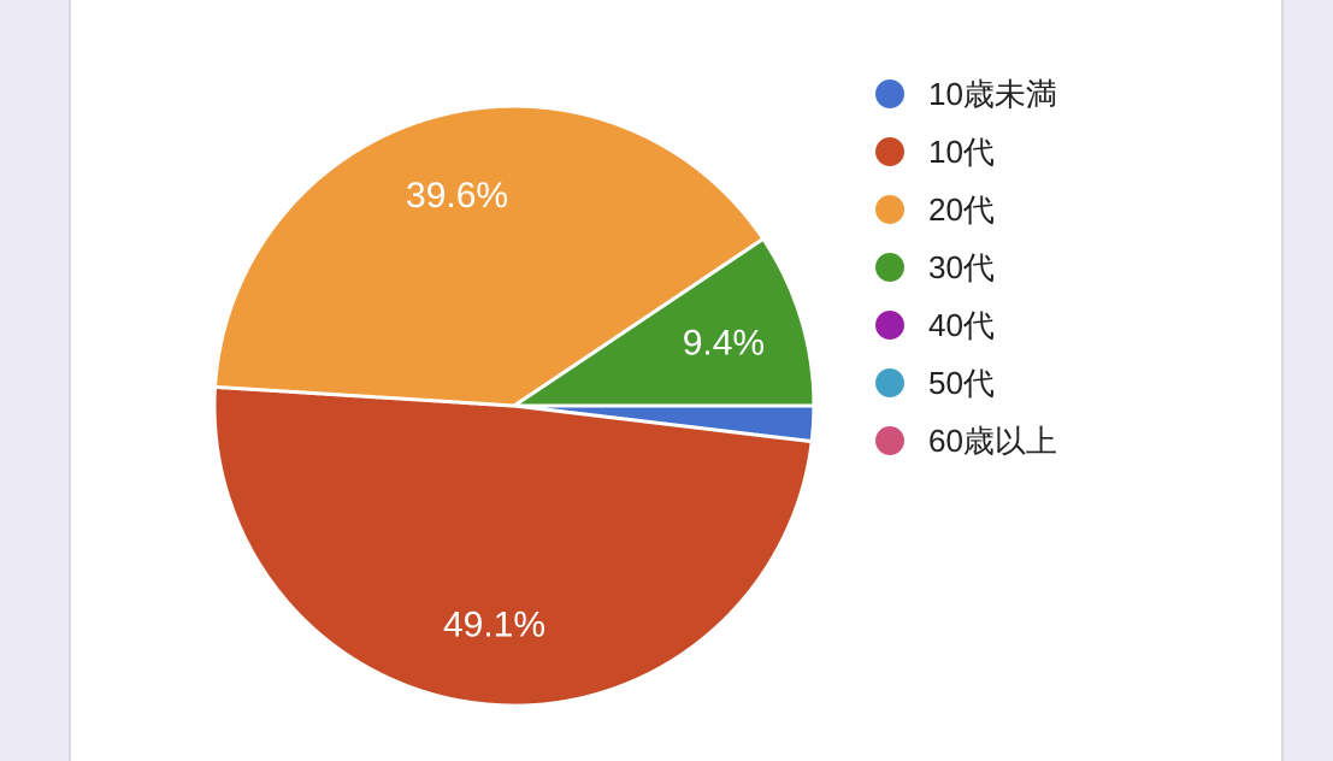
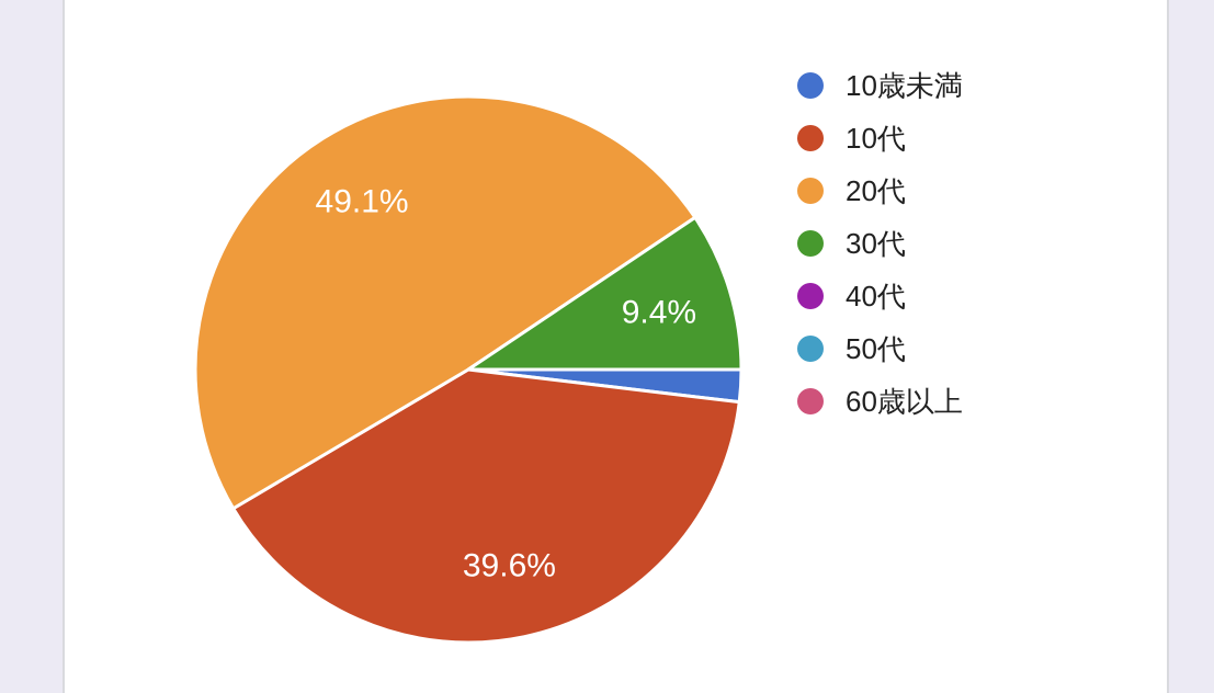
10代: 49.1% -> 39.6%
20代: 39.6% -> 49.1%
